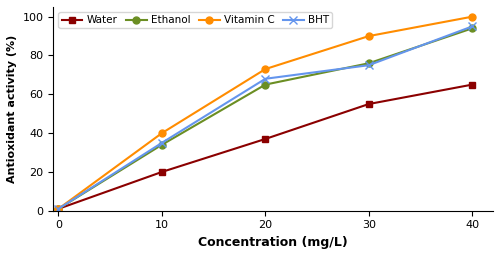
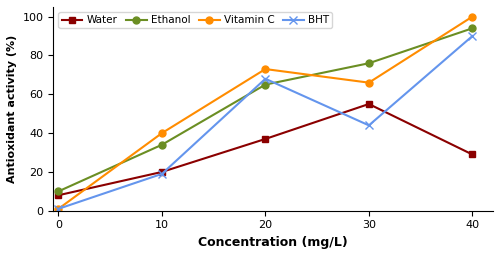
Water/0: 1 -> 8
Ethanol/0: 1 -> 10
BHT/10: 35 -> 19
Vitamin C/30: 90 -> 66
BHT/30: 75 -> 44
Water/40: 65 -> 29
BHT/40: 95 -> 90
